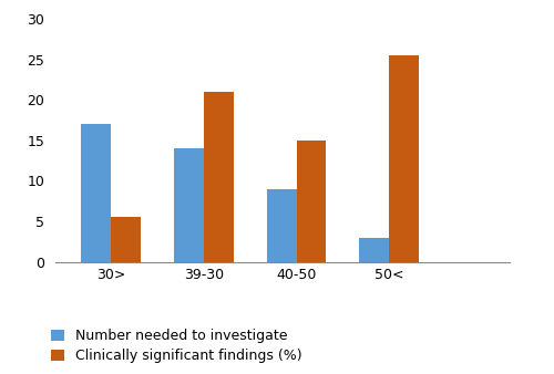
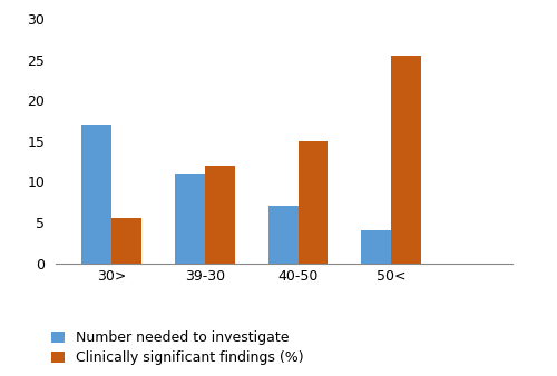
Number needed to investigate/39-30: 14 -> 11
Clinically significant findings (%)/39-30: 21.0 -> 12.0
Number needed to investigate/40-50: 9 -> 7
Number needed to investigate/50<: 3 -> 4
